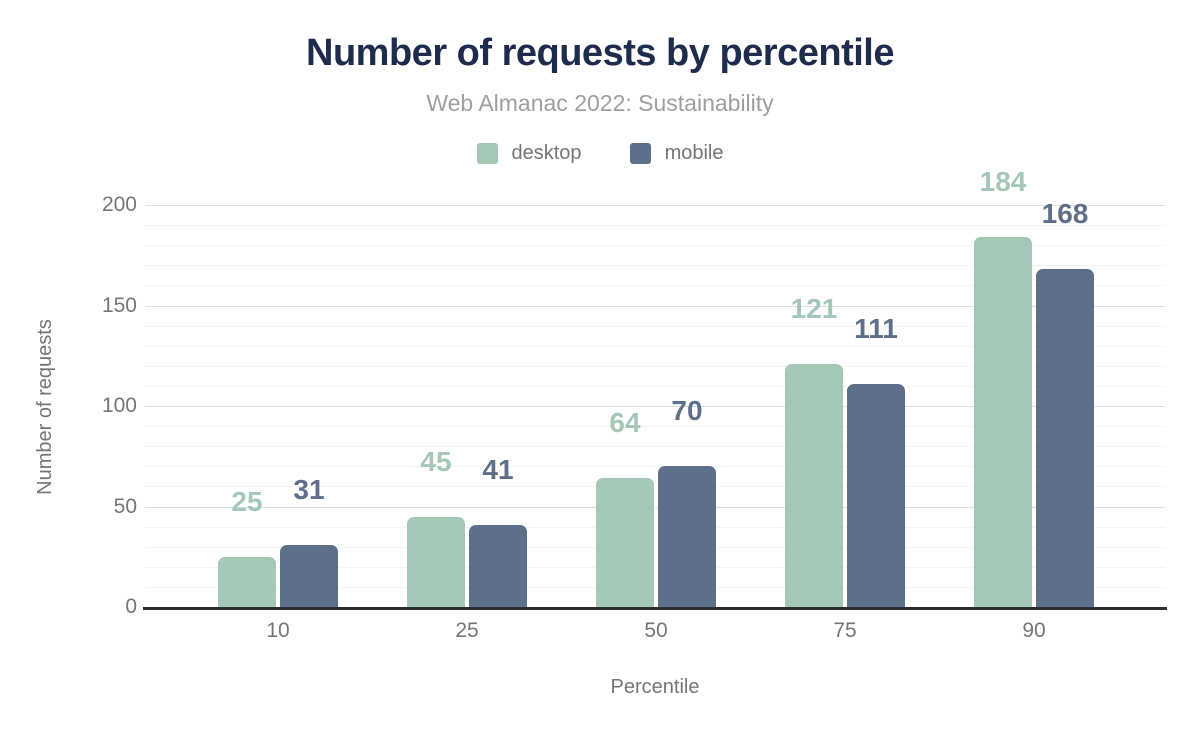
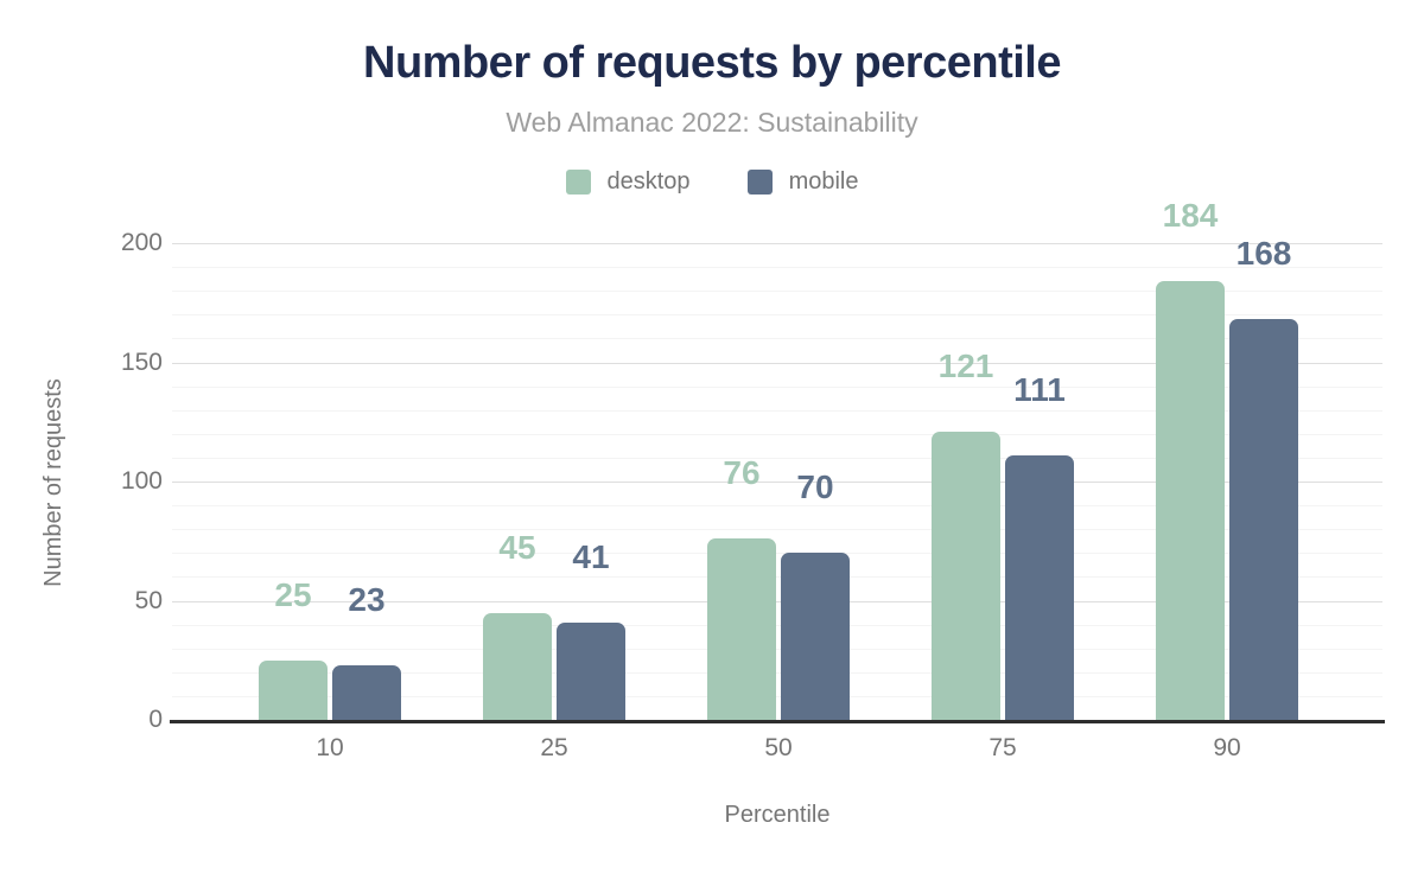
mobile/10: 31 -> 23
desktop/50: 64 -> 76
